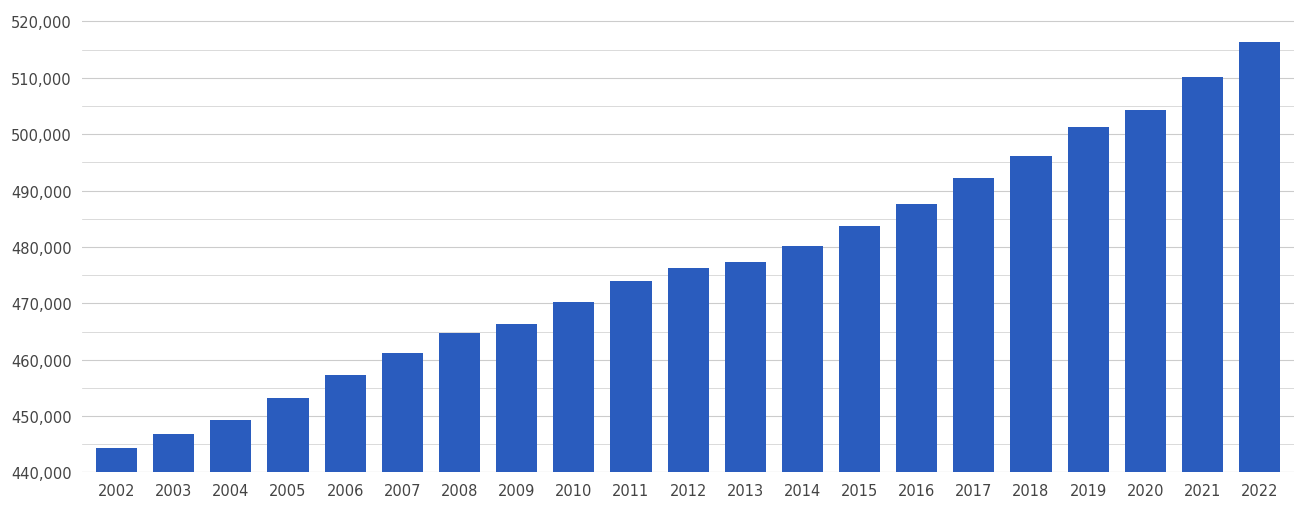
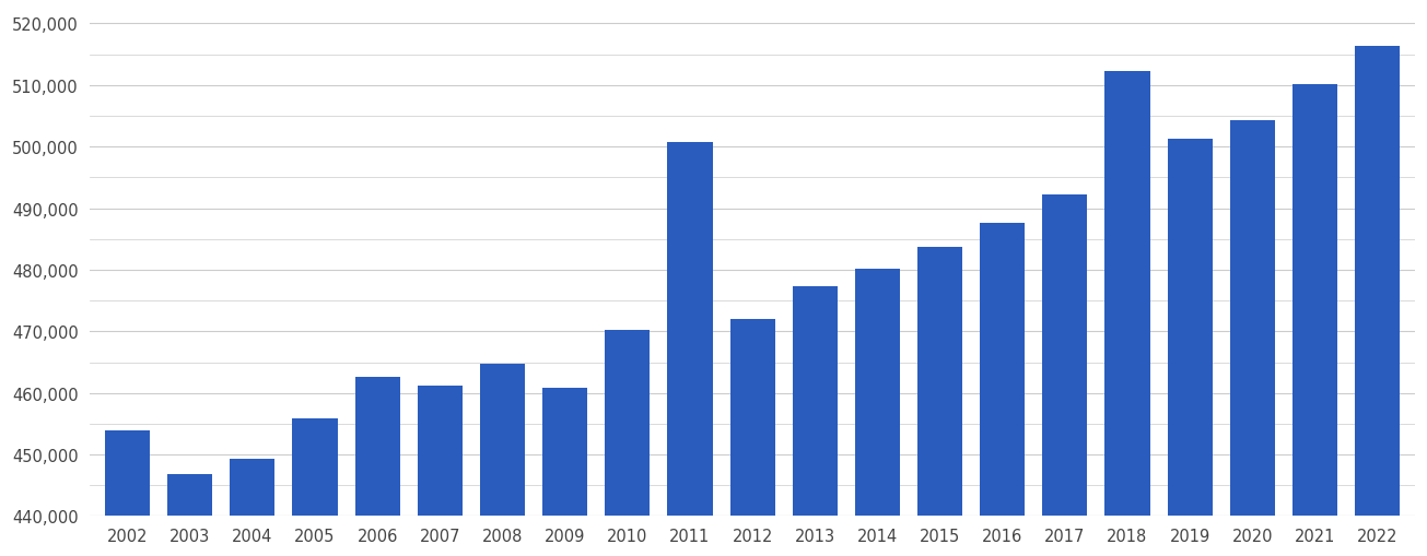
2002: 444,300 -> 454,000
2005: 453,200 -> 455,800
2006: 457,200 -> 462,600
2009: 466,400 -> 460,800
2011: 474,000 -> 500,800
2012: 476,200 -> 472,000
2018: 496,200 -> 512,200
